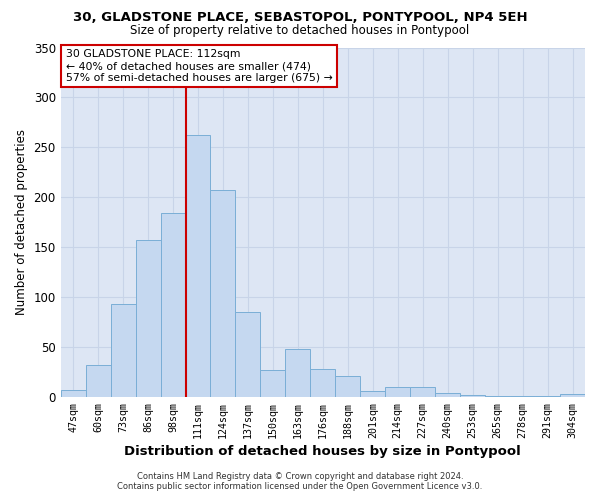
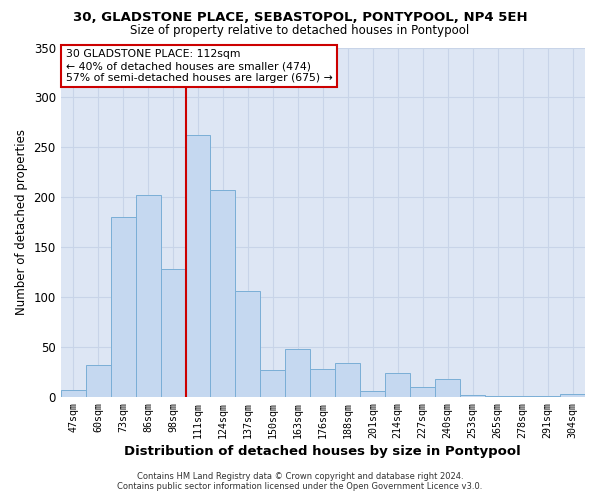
73sqm: 93 -> 180
86sqm: 157 -> 202
98sqm: 184 -> 128
137sqm: 85 -> 106
188sqm: 21 -> 34
214sqm: 10 -> 24
240sqm: 4 -> 18
